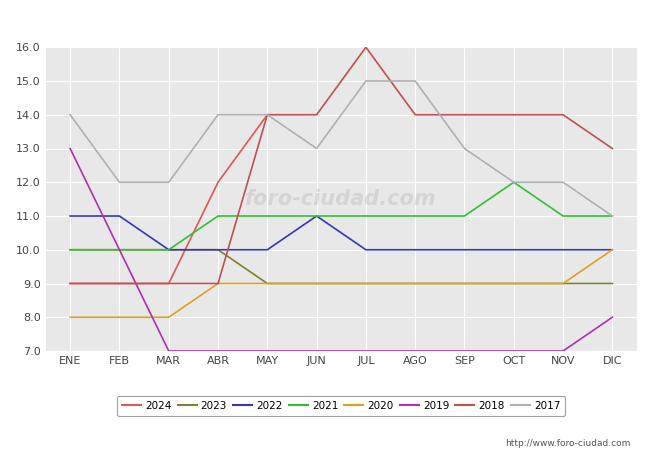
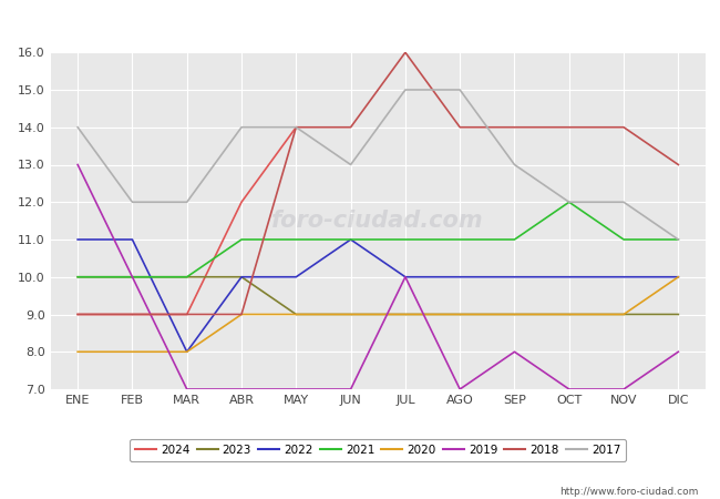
2022/MAR: 10 -> 8
2019/JUL: 7 -> 10
2019/SEP: 7 -> 8
